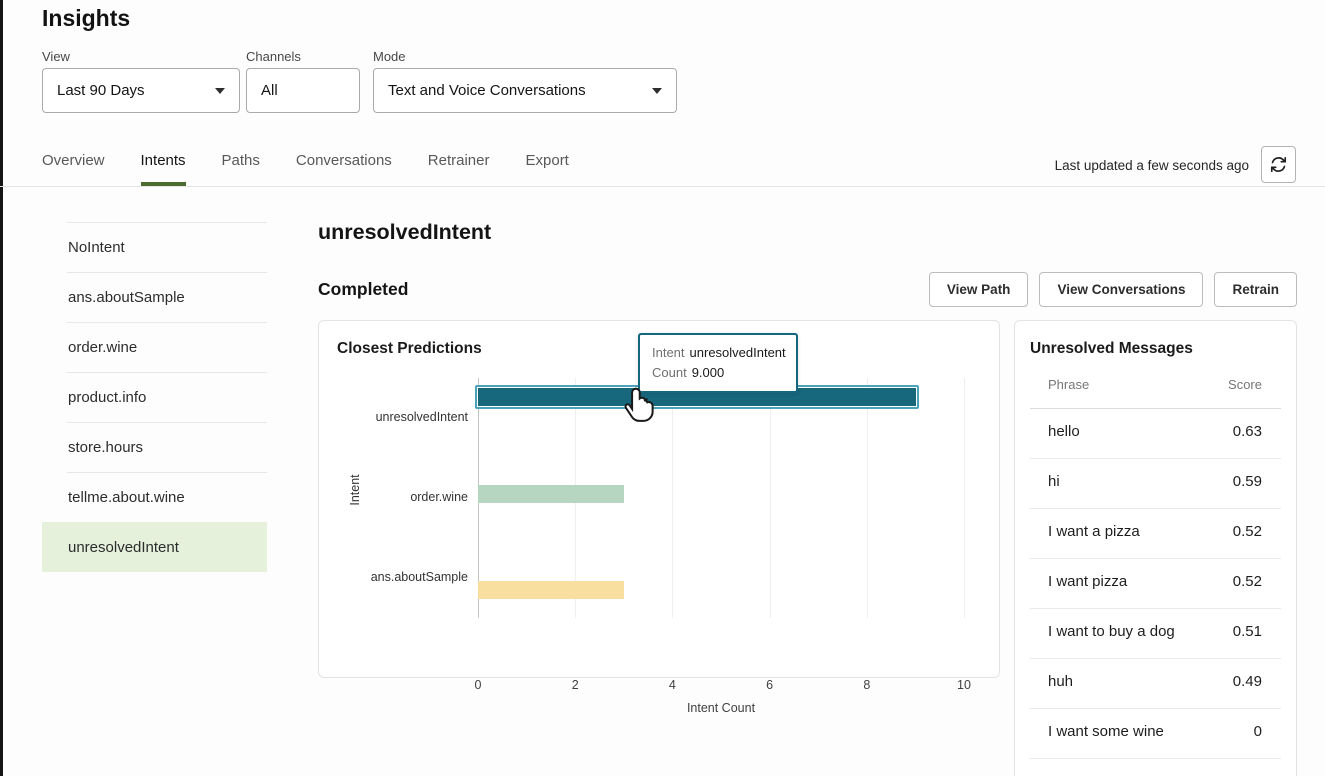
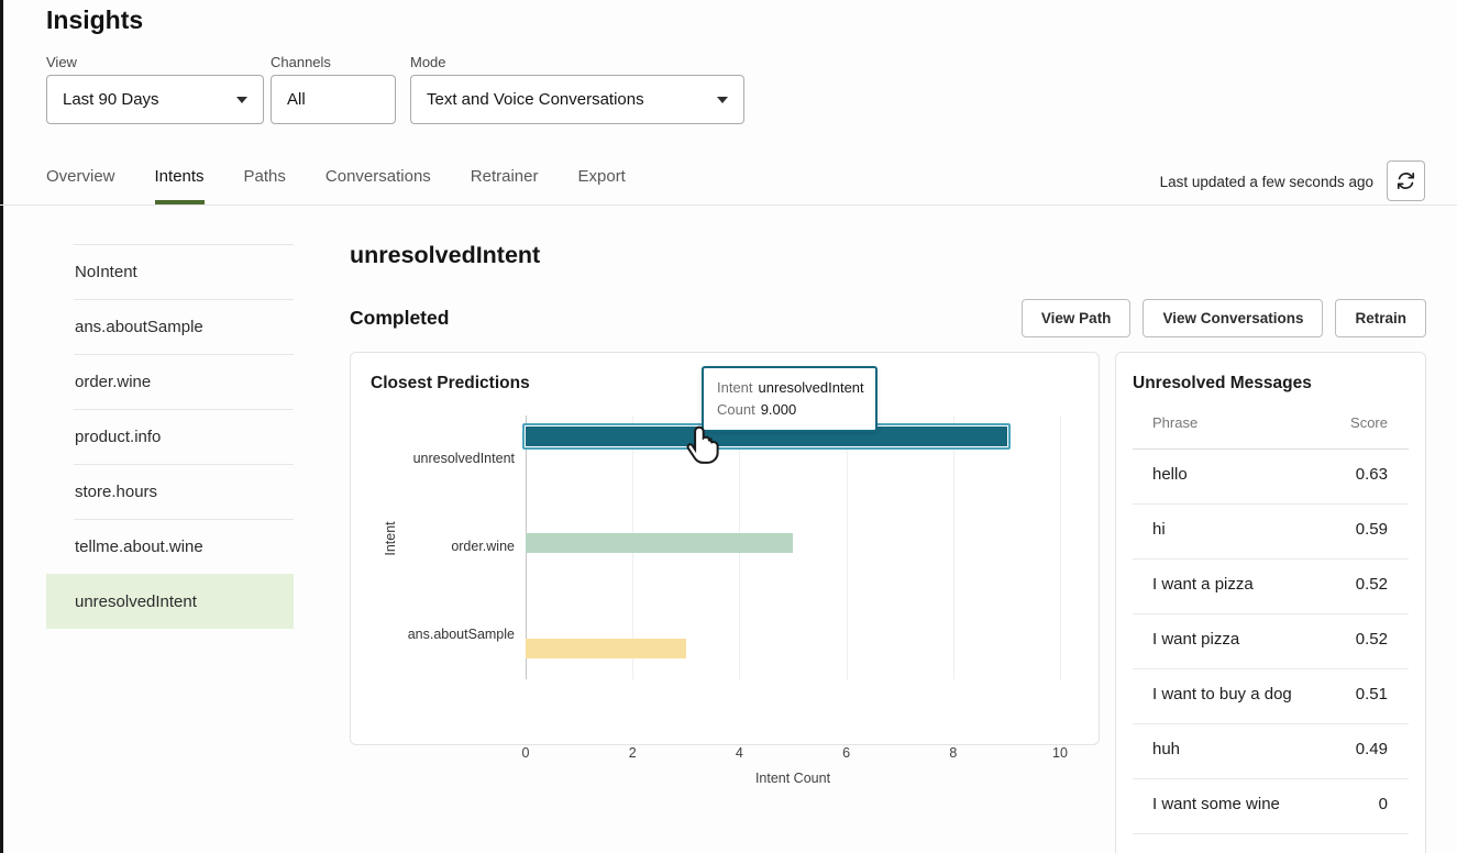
order.wine: 3 -> 5
